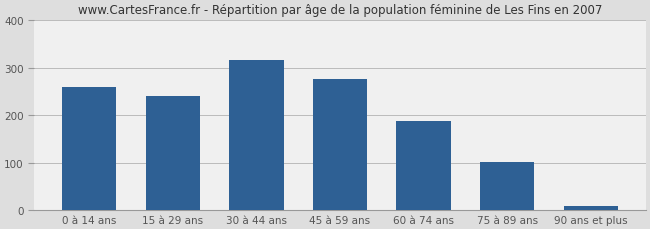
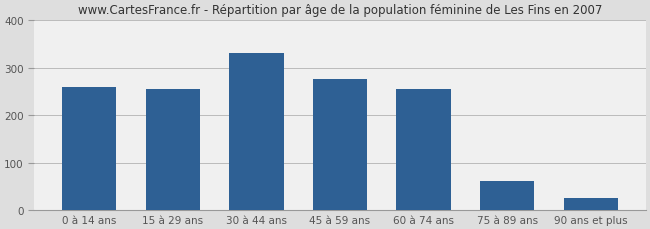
15 à 29 ans: 240 -> 255
30 à 44 ans: 315 -> 330
60 à 74 ans: 187 -> 255
75 à 89 ans: 102 -> 60
90 ans et plus: 8 -> 25
